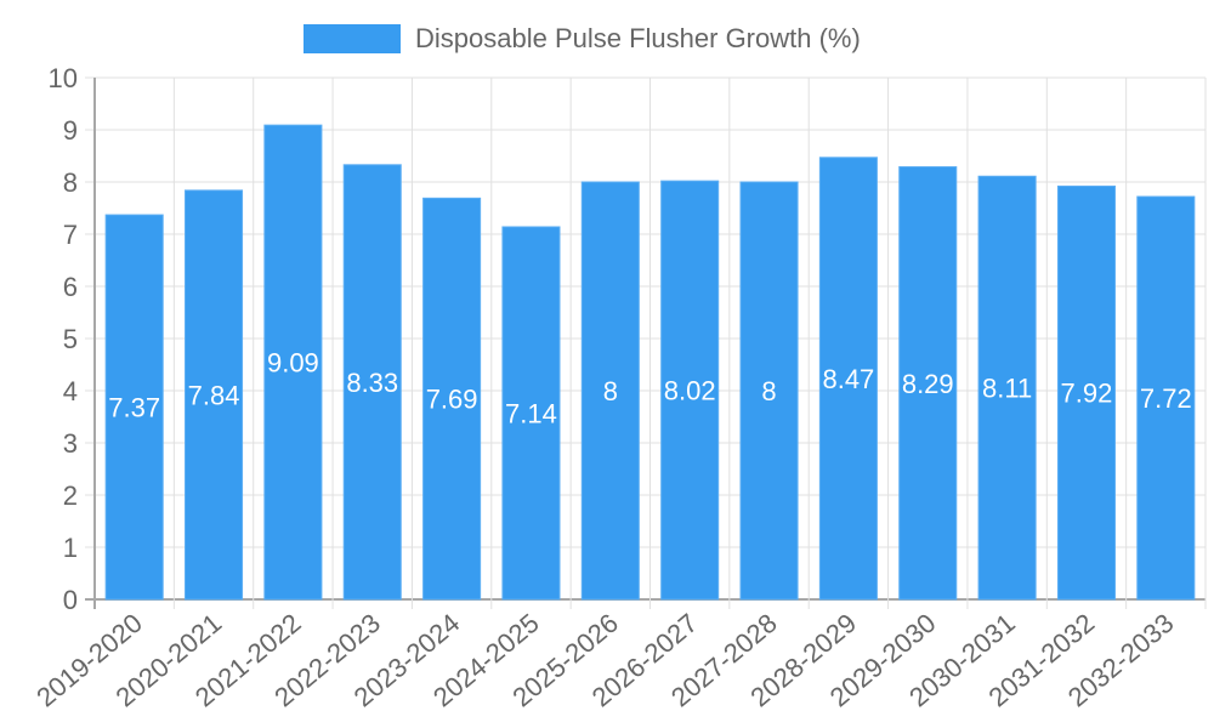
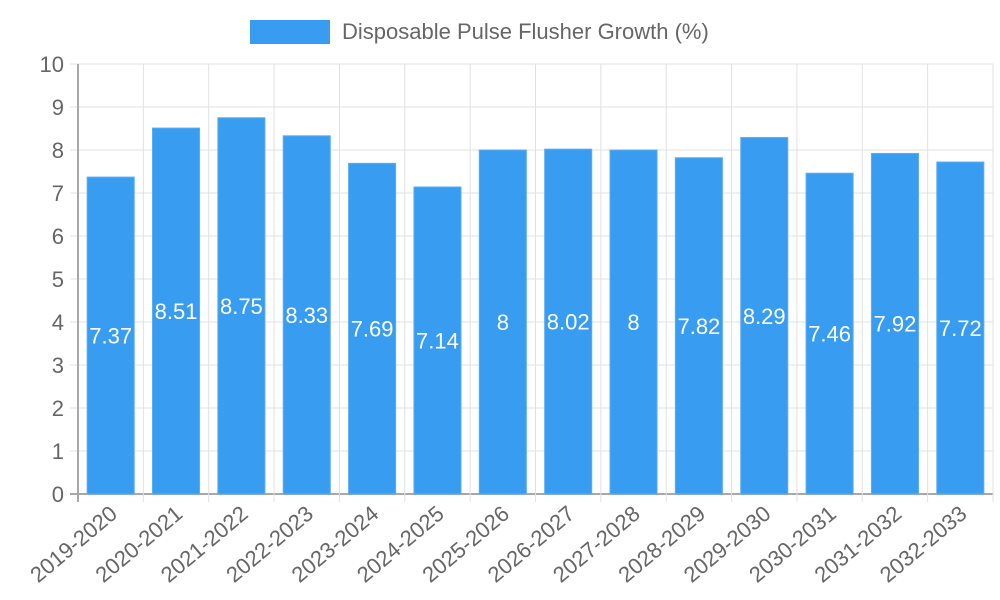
2020-2021: 7.84 -> 8.51
2021-2022: 9.09 -> 8.75
2028-2029: 8.47 -> 7.82
2030-2031: 8.11 -> 7.46
